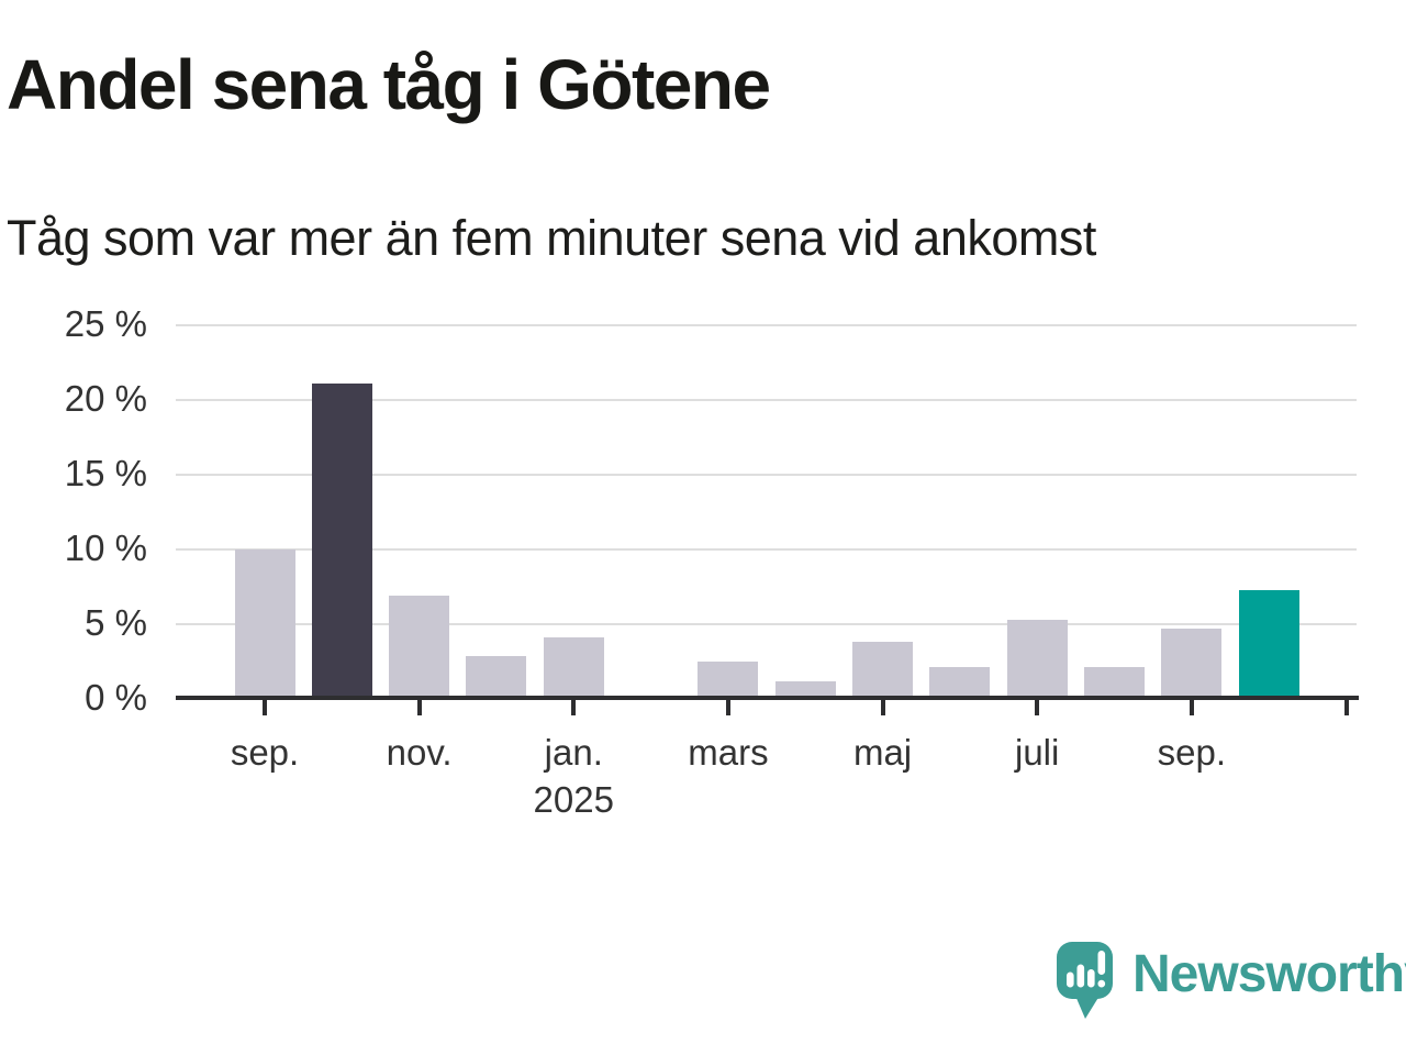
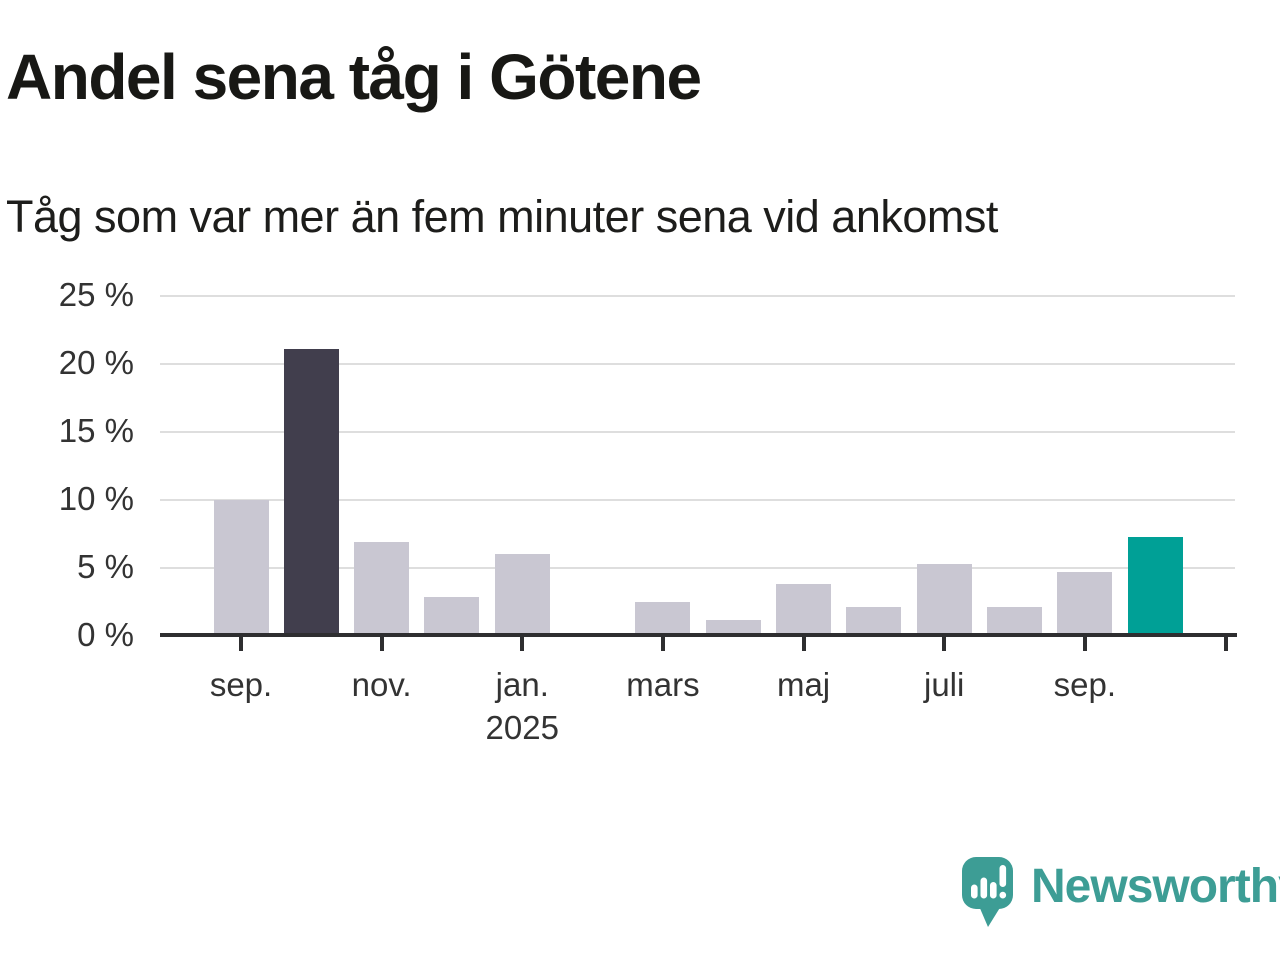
jan. 2025: 4.1% -> 6.0%
